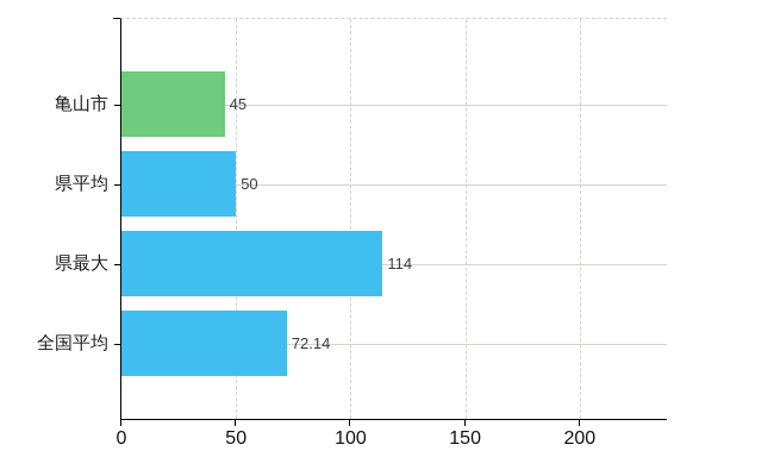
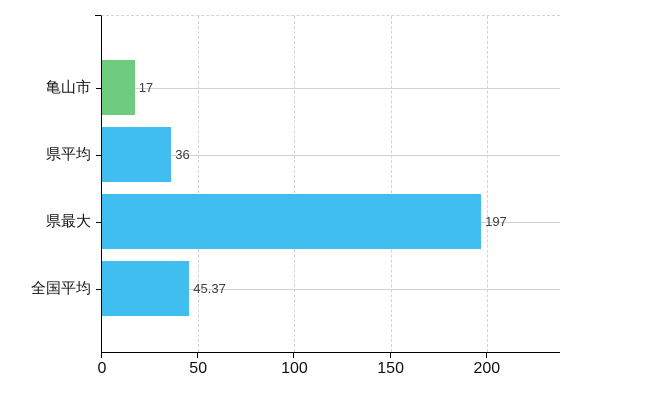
亀山市: 45 -> 17
県平均: 50 -> 36
県最大: 114 -> 197
全国平均: 72.14 -> 45.37
